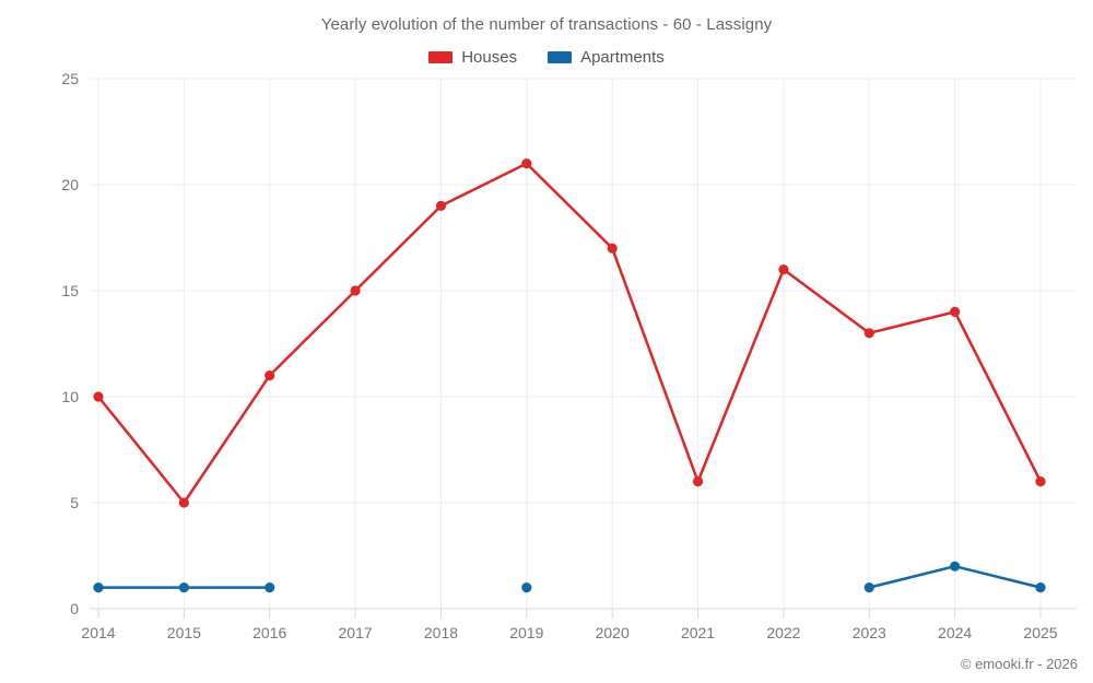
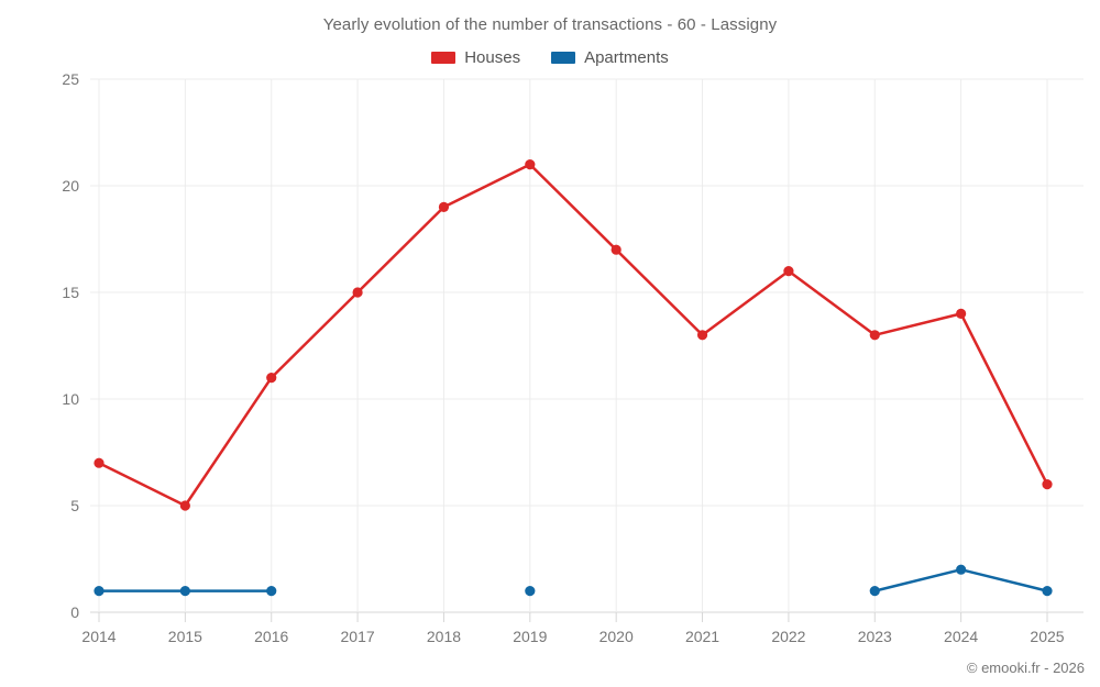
Houses/2014: 10 -> 7
Houses/2021: 6 -> 13
